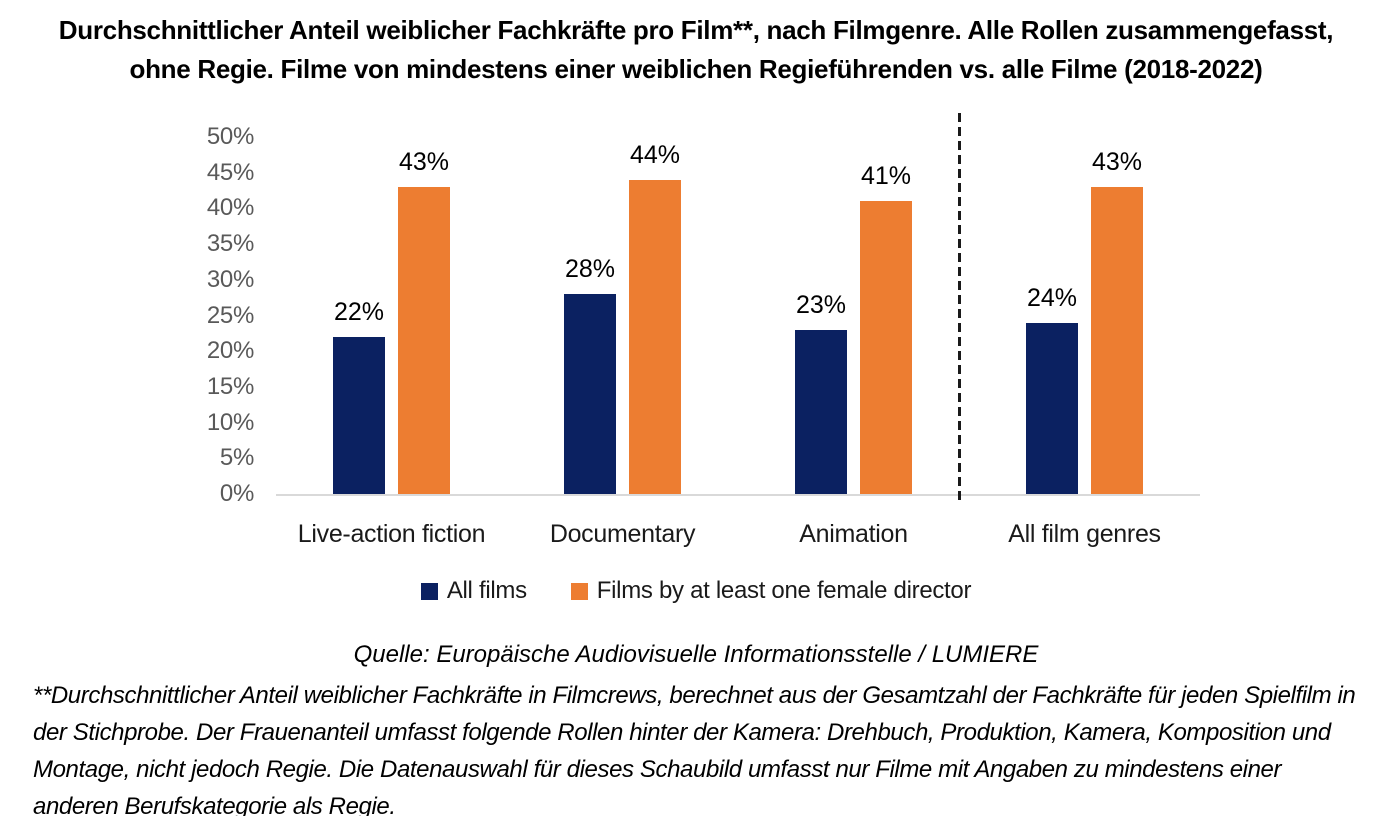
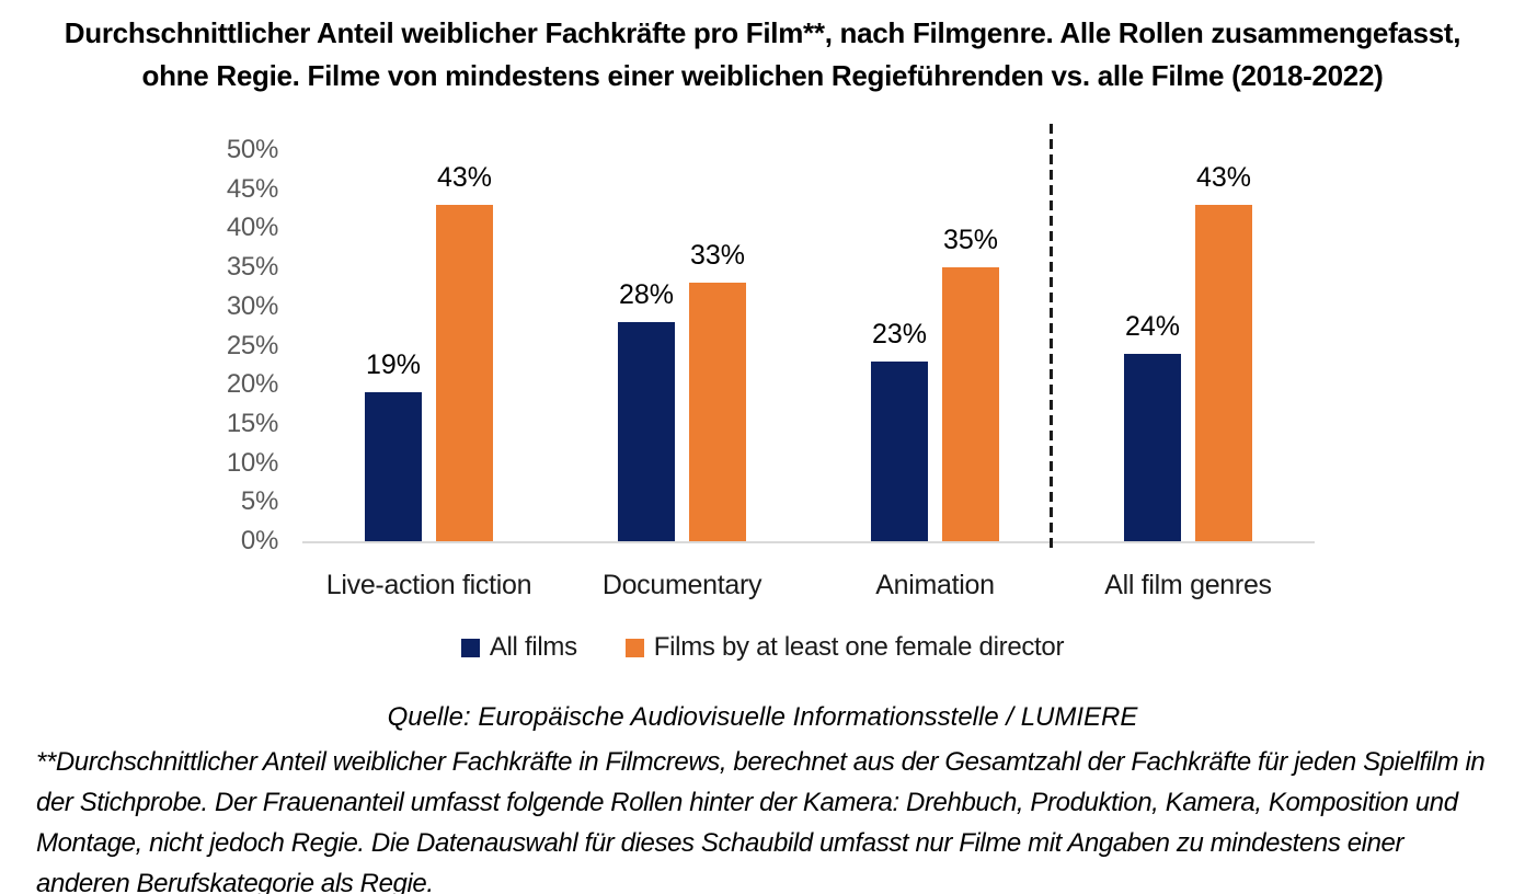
All films/Live-action fiction: 22% -> 19%
Films by at least one female director/Documentary: 44% -> 33%
Films by at least one female director/Animation: 41% -> 35%
